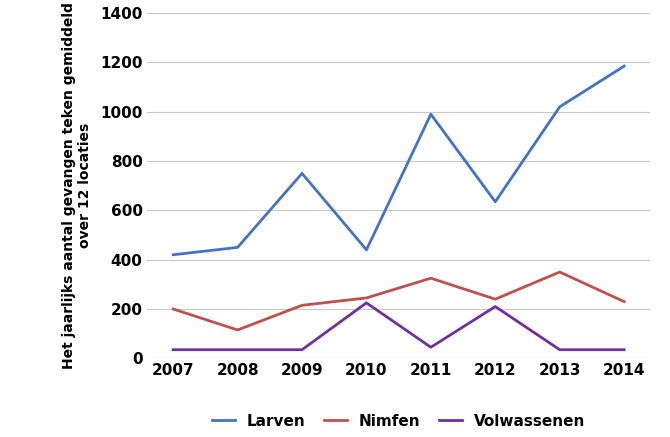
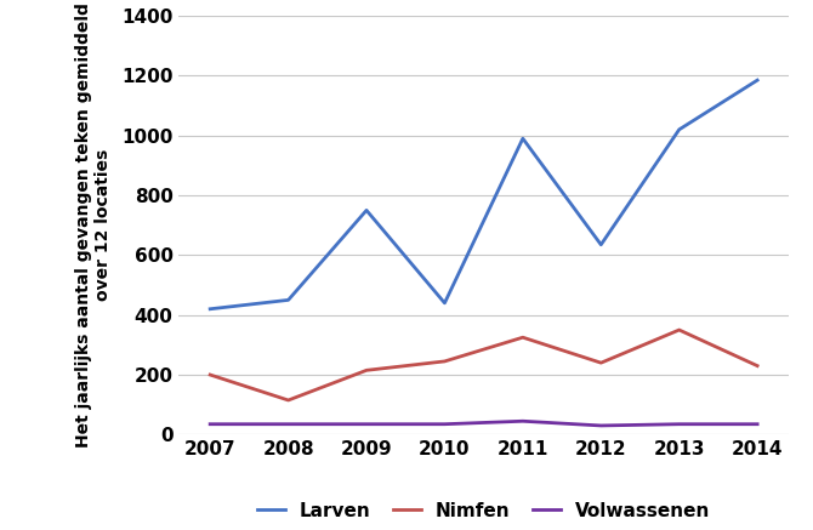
Volwassenen/2010: 225 -> 35
Volwassenen/2012: 210 -> 30
